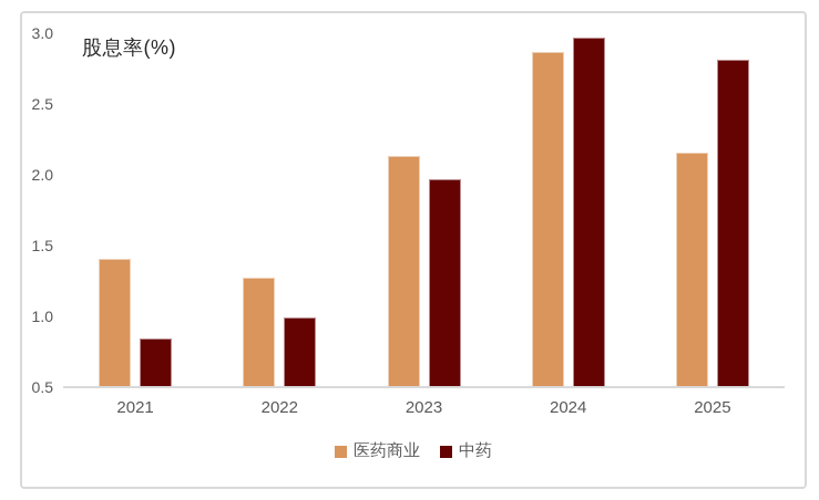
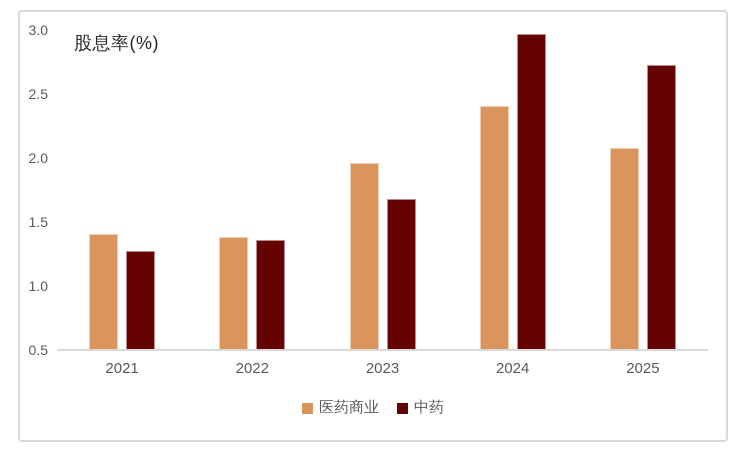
中药/2021: 0.84 -> 1.27
医药商业/2022: 1.27 -> 1.38
中药/2022: 0.99 -> 1.36
医药商业/2023: 2.13 -> 1.96
中药/2023: 1.97 -> 1.68
医药商业/2024: 2.87 -> 2.41
医药商业/2025: 2.16 -> 2.08
中药/2025: 2.81 -> 2.73
